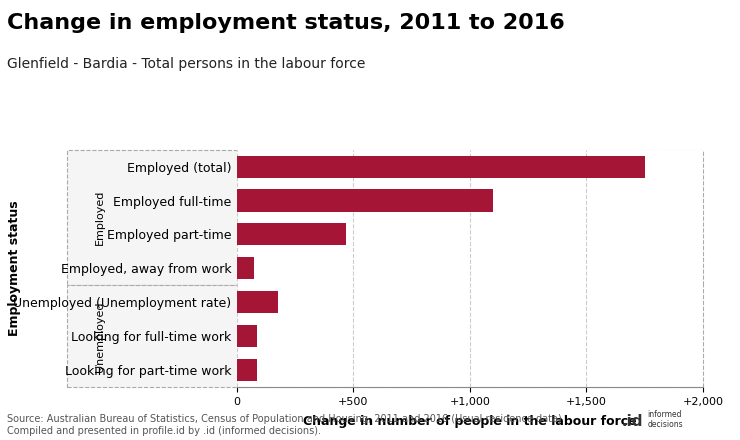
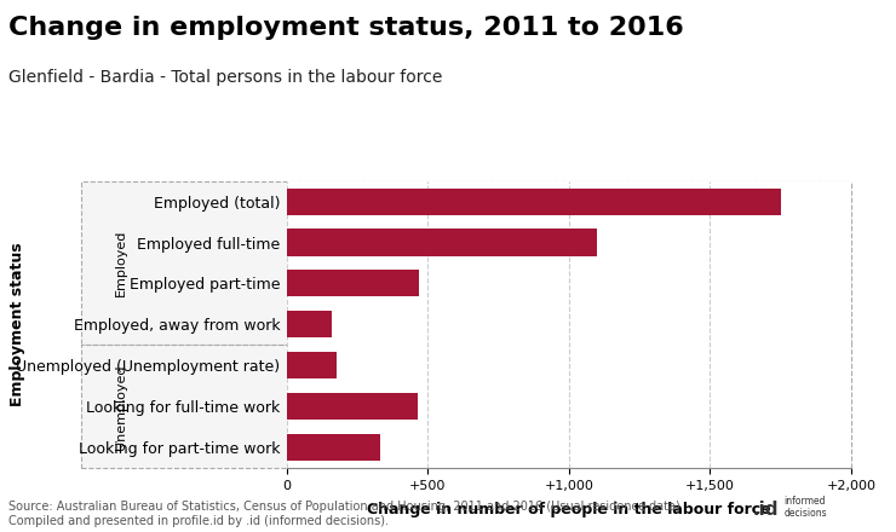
Employed, away from work: 75 -> 160
Looking for full-time work: 85 -> 465
Looking for part-time work: 85 -> 330
